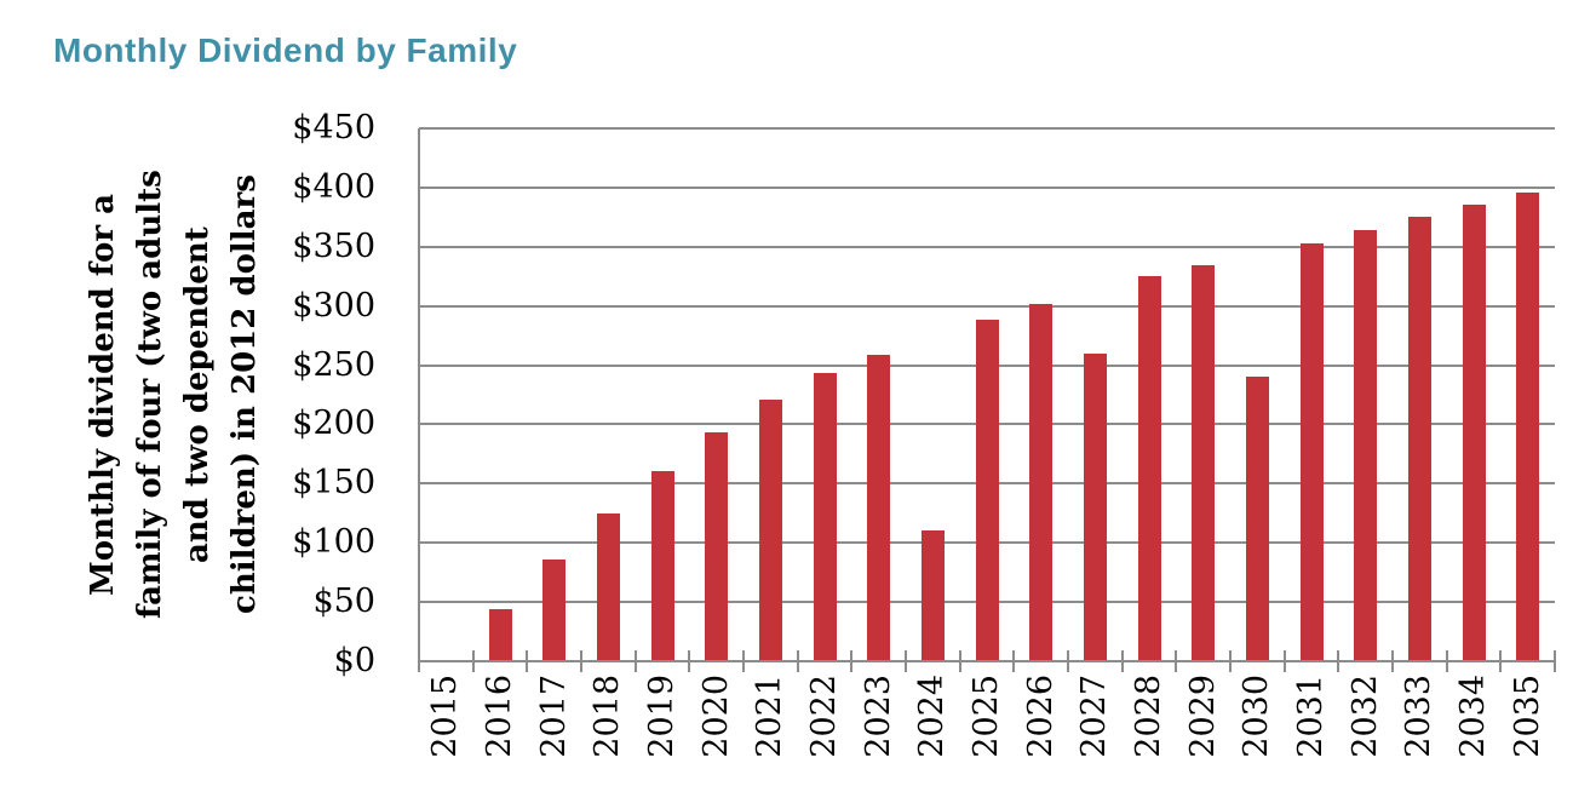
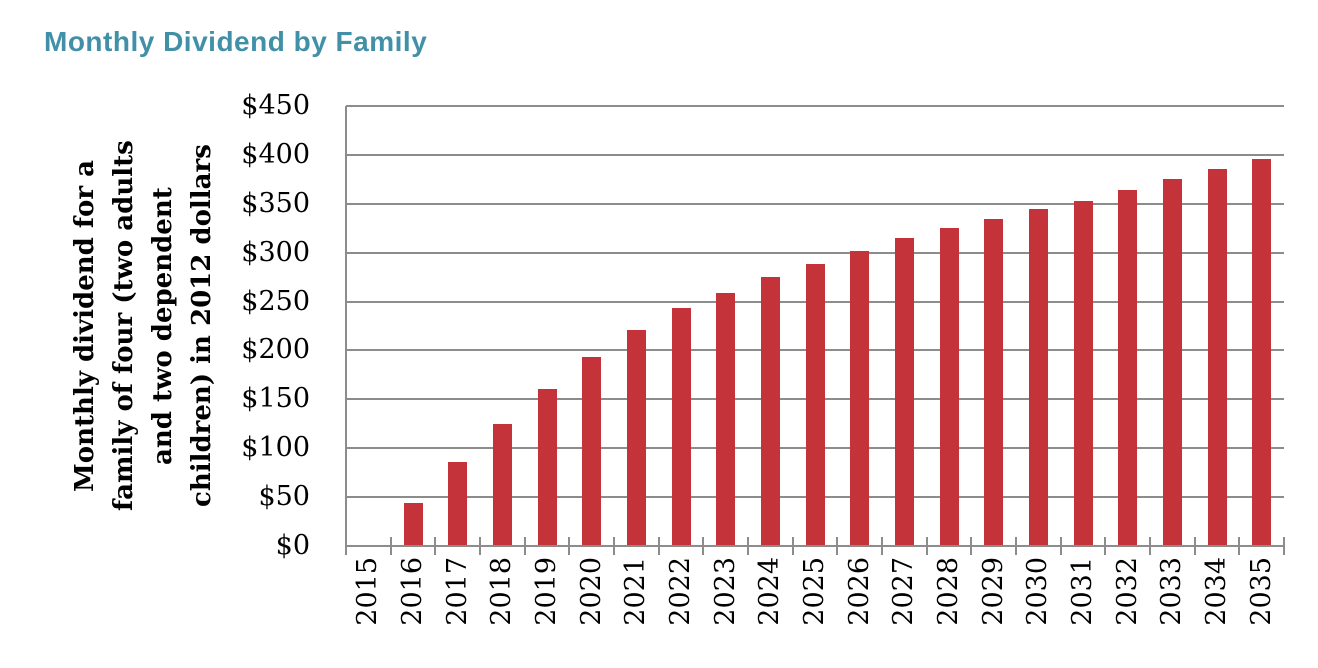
2024: $110 -> $280
2027: $260 -> $320
2030: $240 -> $340
